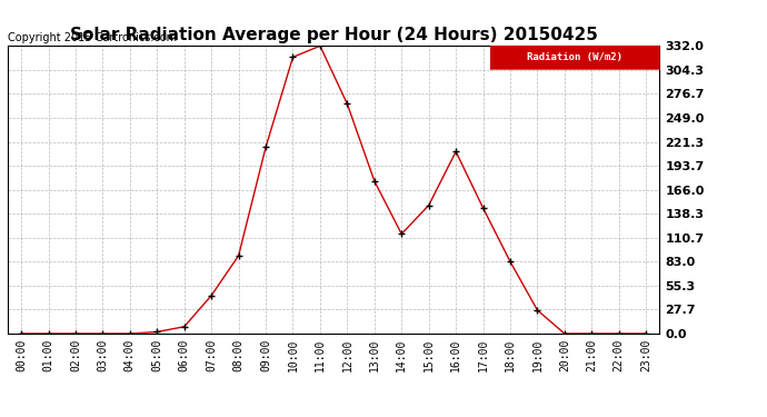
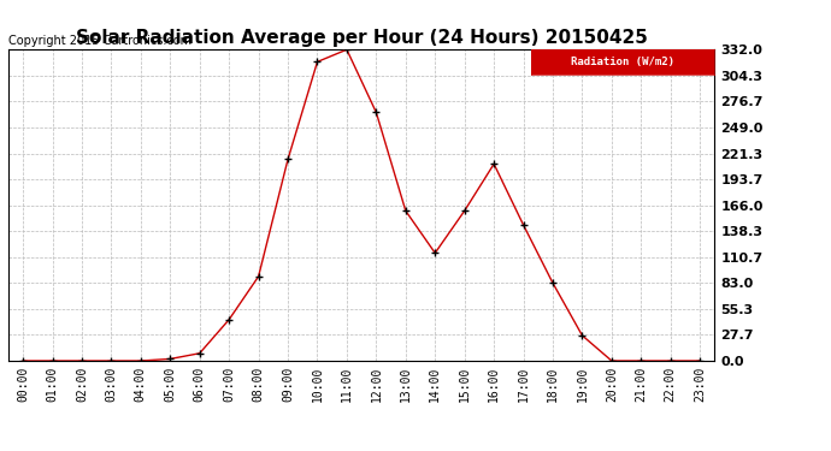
13:00: 176 -> 160
15:00: 148 -> 160
